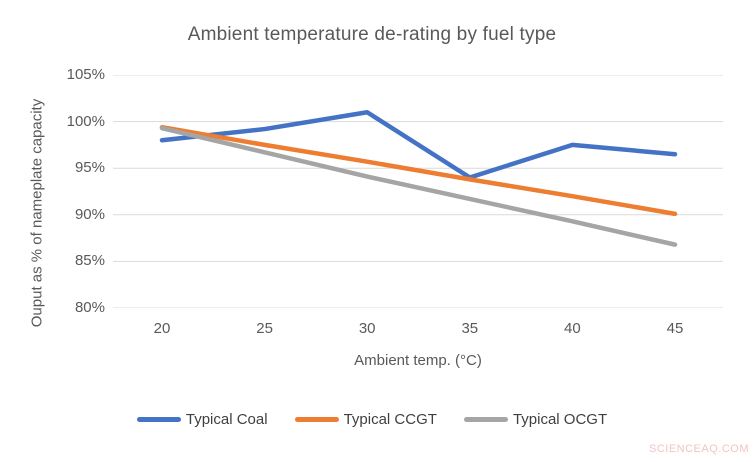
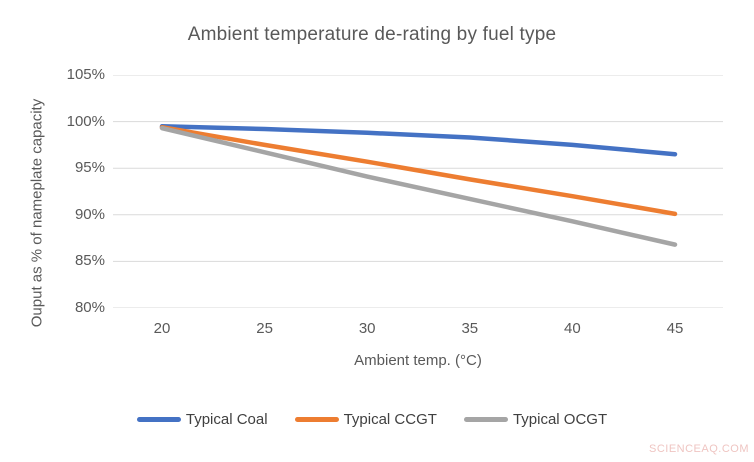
Typical Coal/20: 98% -> 100%
Typical Coal/30: 101% -> 99%
Typical Coal/35: 94% -> 98%
